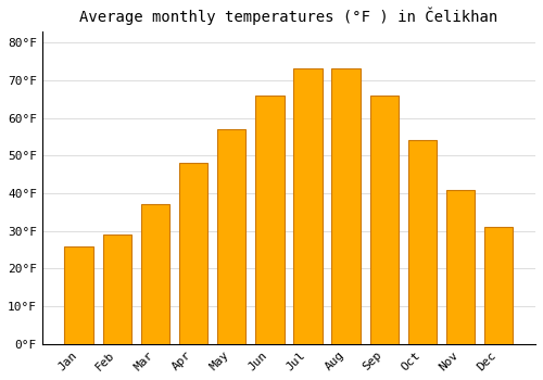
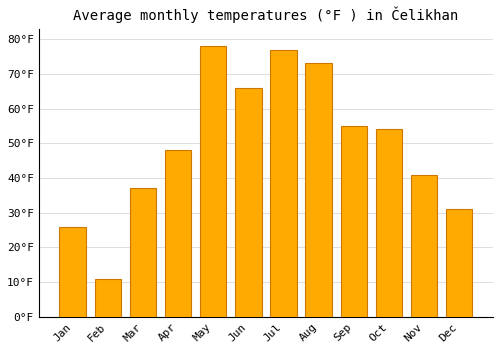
Feb: 29°F -> 11°F
May: 57°F -> 78°F
Jul: 73°F -> 77°F
Sep: 66°F -> 55°F
